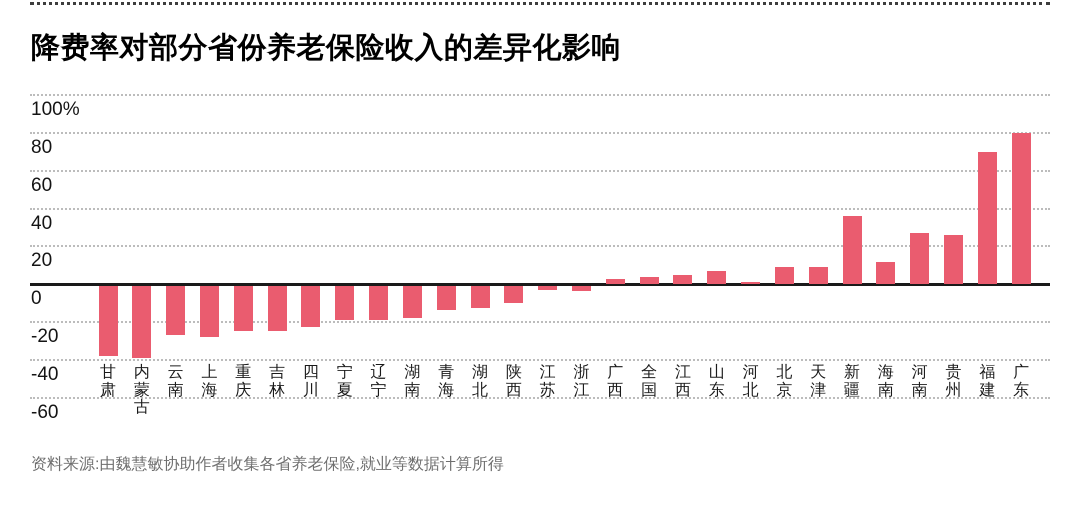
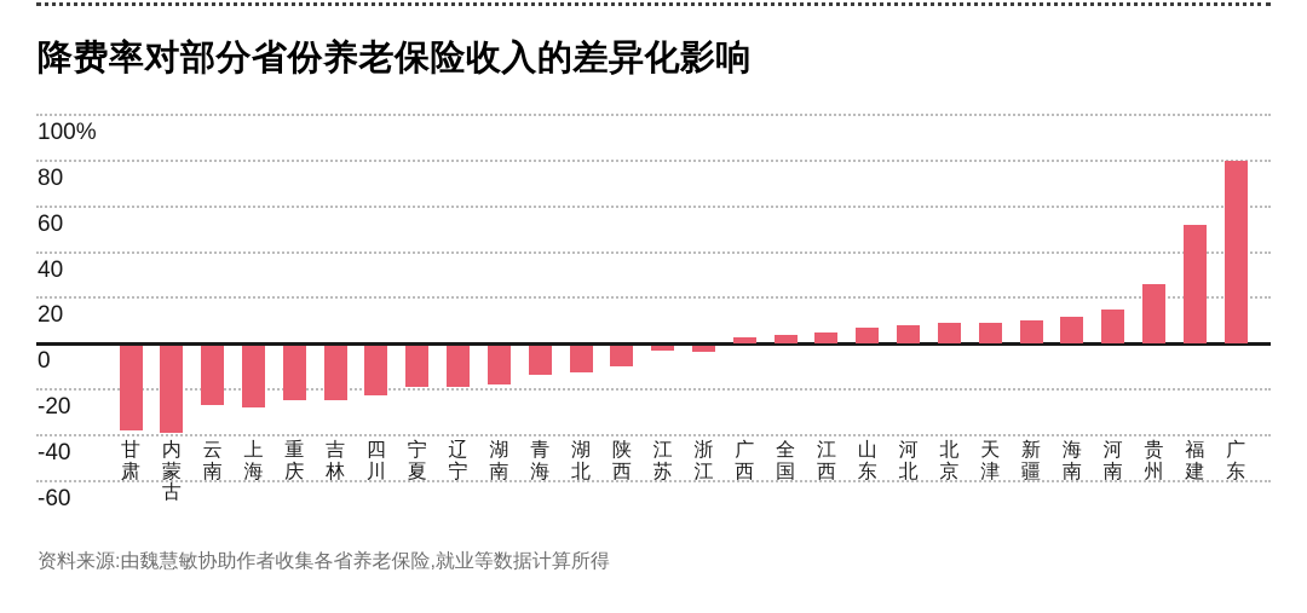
河北: 1% -> 8%
新疆: 36% -> 10%
河南: 27% -> 15%
福建: 70% -> 52%
